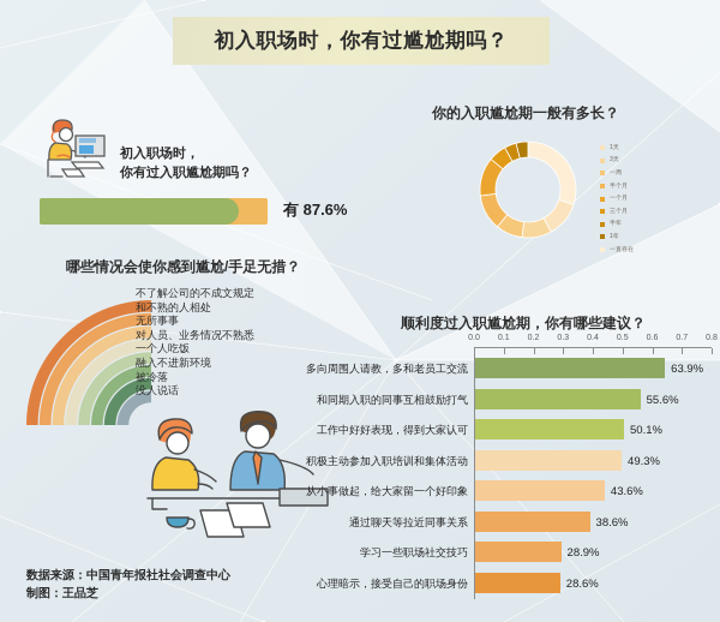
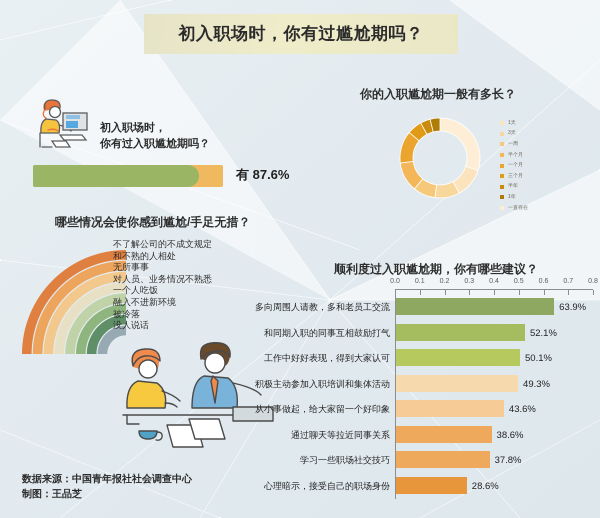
和同期入职的同事互相鼓励打气: 55.6% -> 52.1%
学习一些职场社交技巧: 28.9% -> 37.8%
